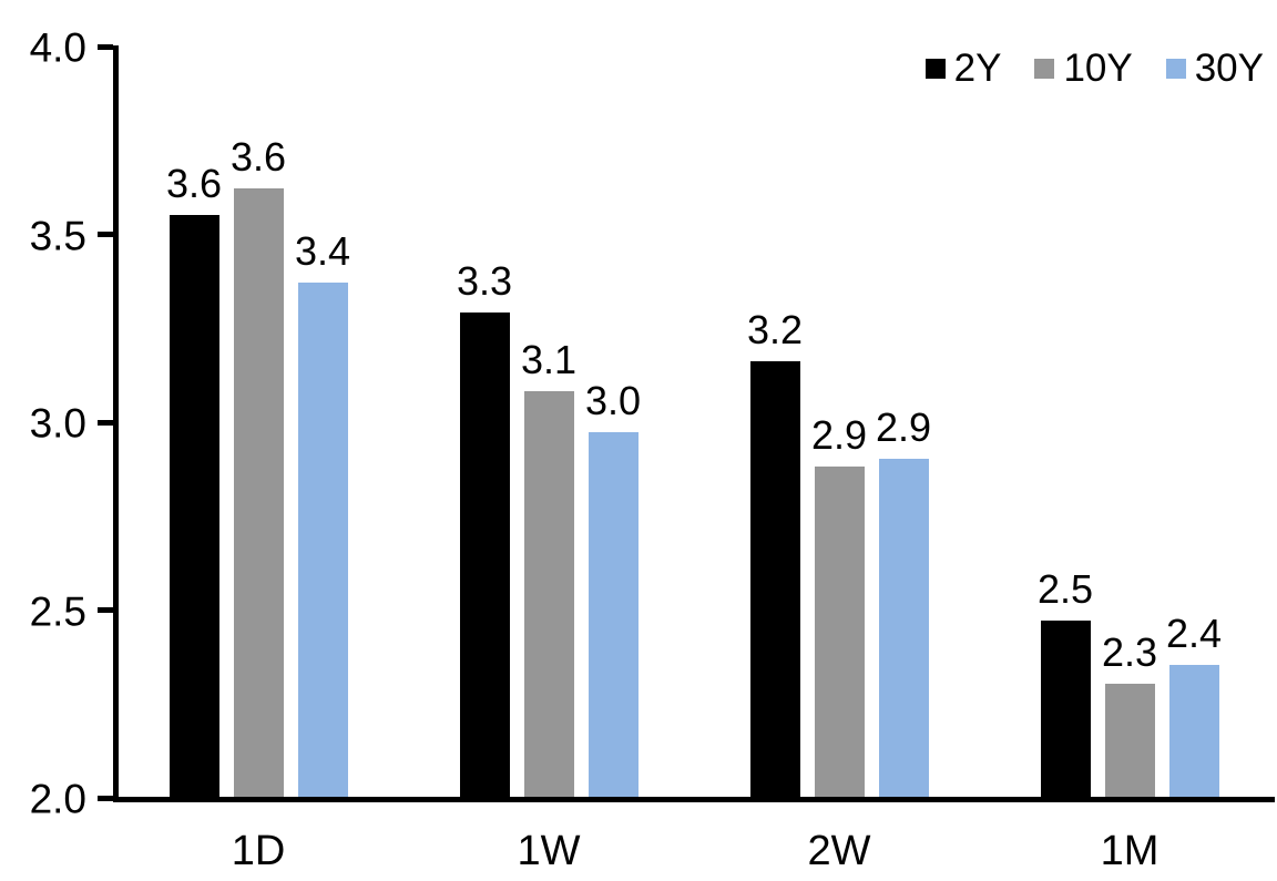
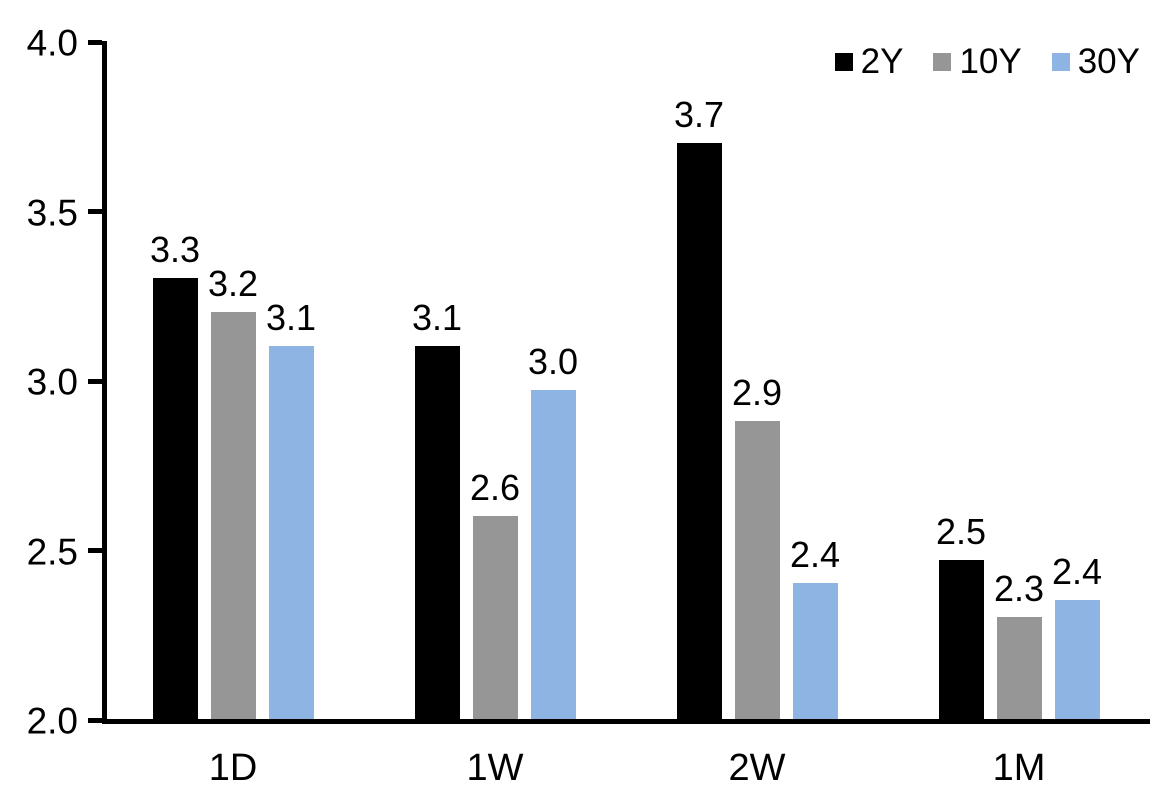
2Y/1D: 3.6 -> 3.3
10Y/1D: 3.6 -> 3.2
30Y/1D: 3.4 -> 3.1
2Y/1W: 3.3 -> 3.1
10Y/1W: 3.1 -> 2.6
2Y/2W: 3.2 -> 3.7
30Y/2W: 2.9 -> 2.4
